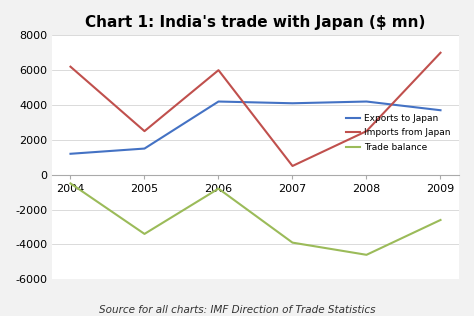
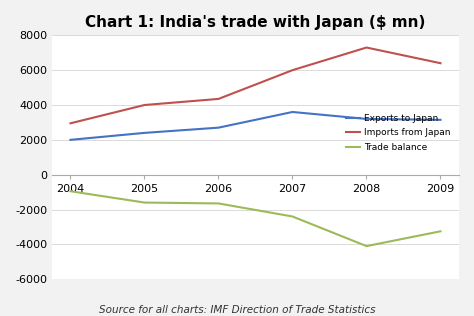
Exports to Japan/2004: 1200 -> 2000
Imports from Japan/2004: 6200 -> 3000
Trade balance/2004: -500 -> -1000
Exports to Japan/2005: 1500 -> 2400
Imports from Japan/2005: 2500 -> 4000
Trade balance/2005: -3400 -> -1600
Exports to Japan/2006: 4200 -> 2700
Imports from Japan/2006: 6000 -> 4400
Trade balance/2006: -800 -> -1600
Exports to Japan/2007: 4100 -> 3600
Imports from Japan/2007: 500 -> 6000
Trade balance/2007: -3900 -> -2400
Exports to Japan/2008: 4200 -> 3200
Imports from Japan/2008: 2500 -> 7300
Trade balance/2008: -4600 -> -4100
Exports to Japan/2009: 3700 -> 3200
Imports from Japan/2009: 7000 -> 6400
Trade balance/2009: -2600 -> -3200
